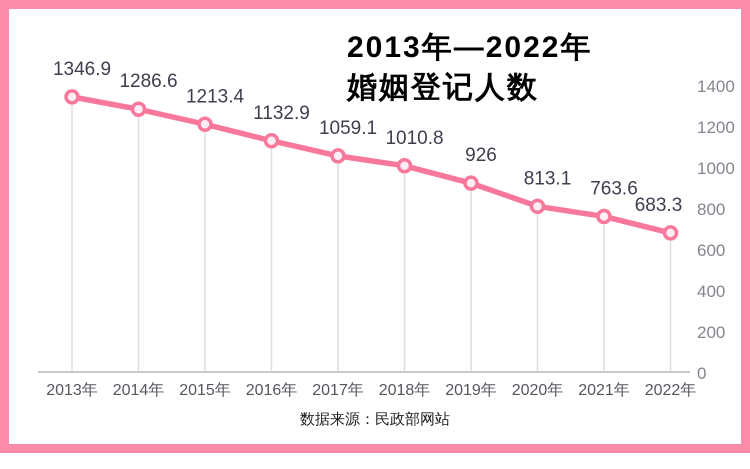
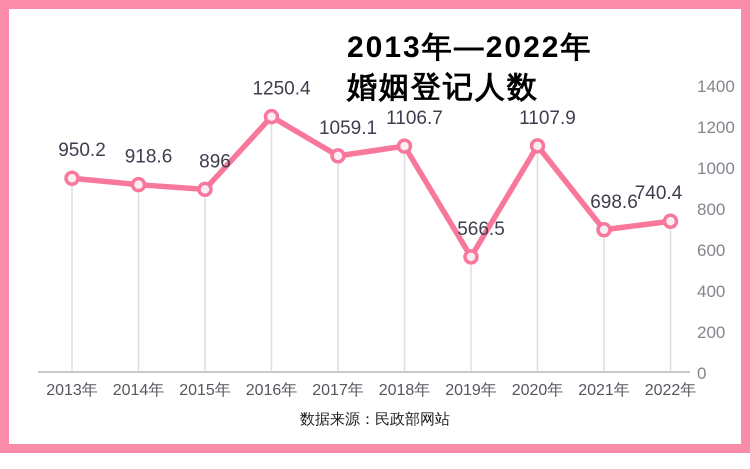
2013年: 1346.9 -> 950.2
2014年: 1286.6 -> 918.6
2015年: 1213.4 -> 896
2016年: 1132.9 -> 1250.4
2018年: 1010.8 -> 1106.7
2019年: 926 -> 566.5
2020年: 813.1 -> 1107.9
2021年: 763.6 -> 698.6
2022年: 683.3 -> 740.4
